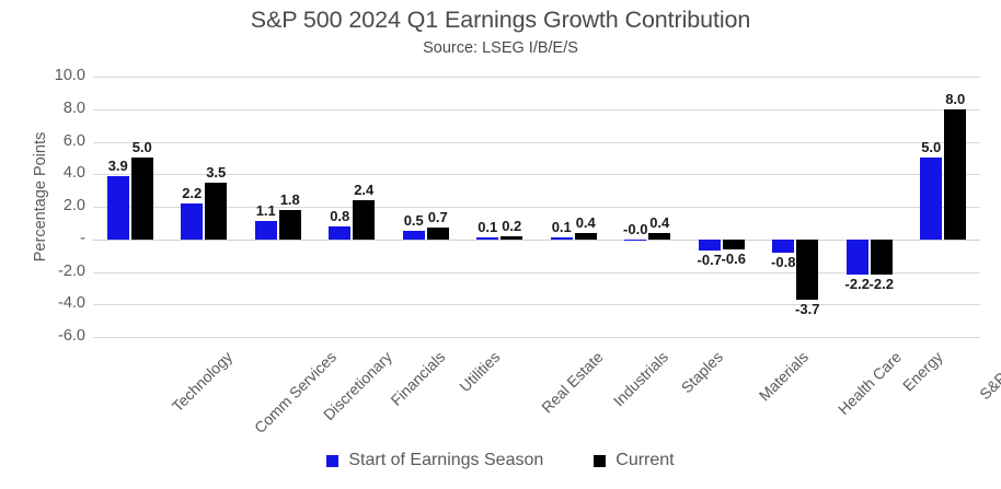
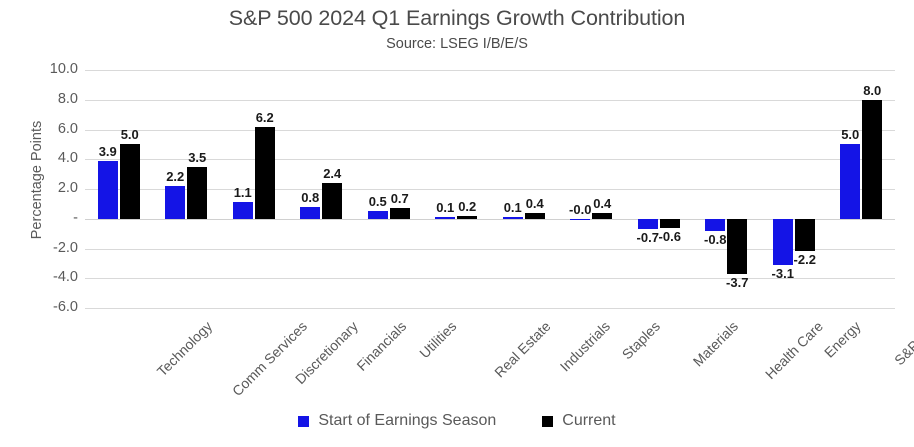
Current/Discretionary: 1.8 -> 6.2
Start of Earnings Season/Energy: -2.2 -> -3.1
